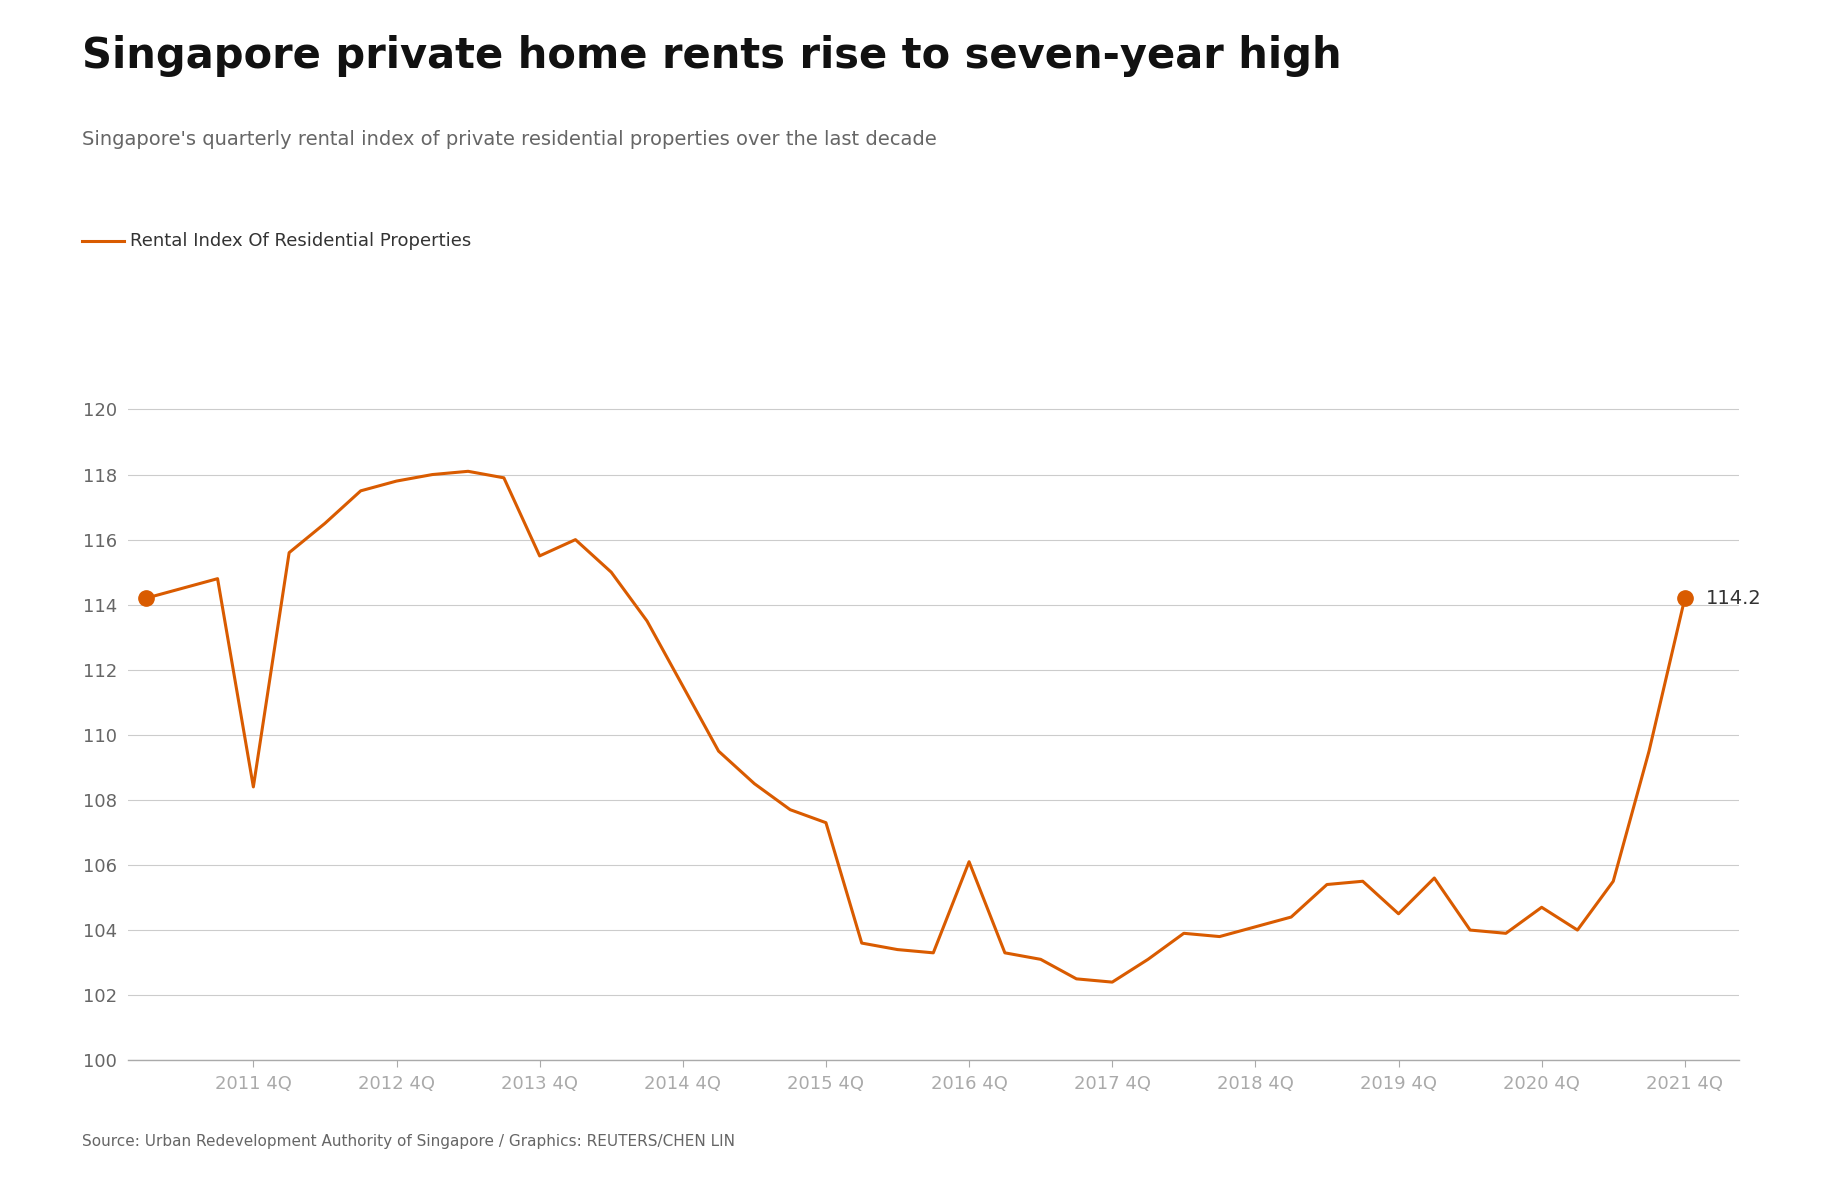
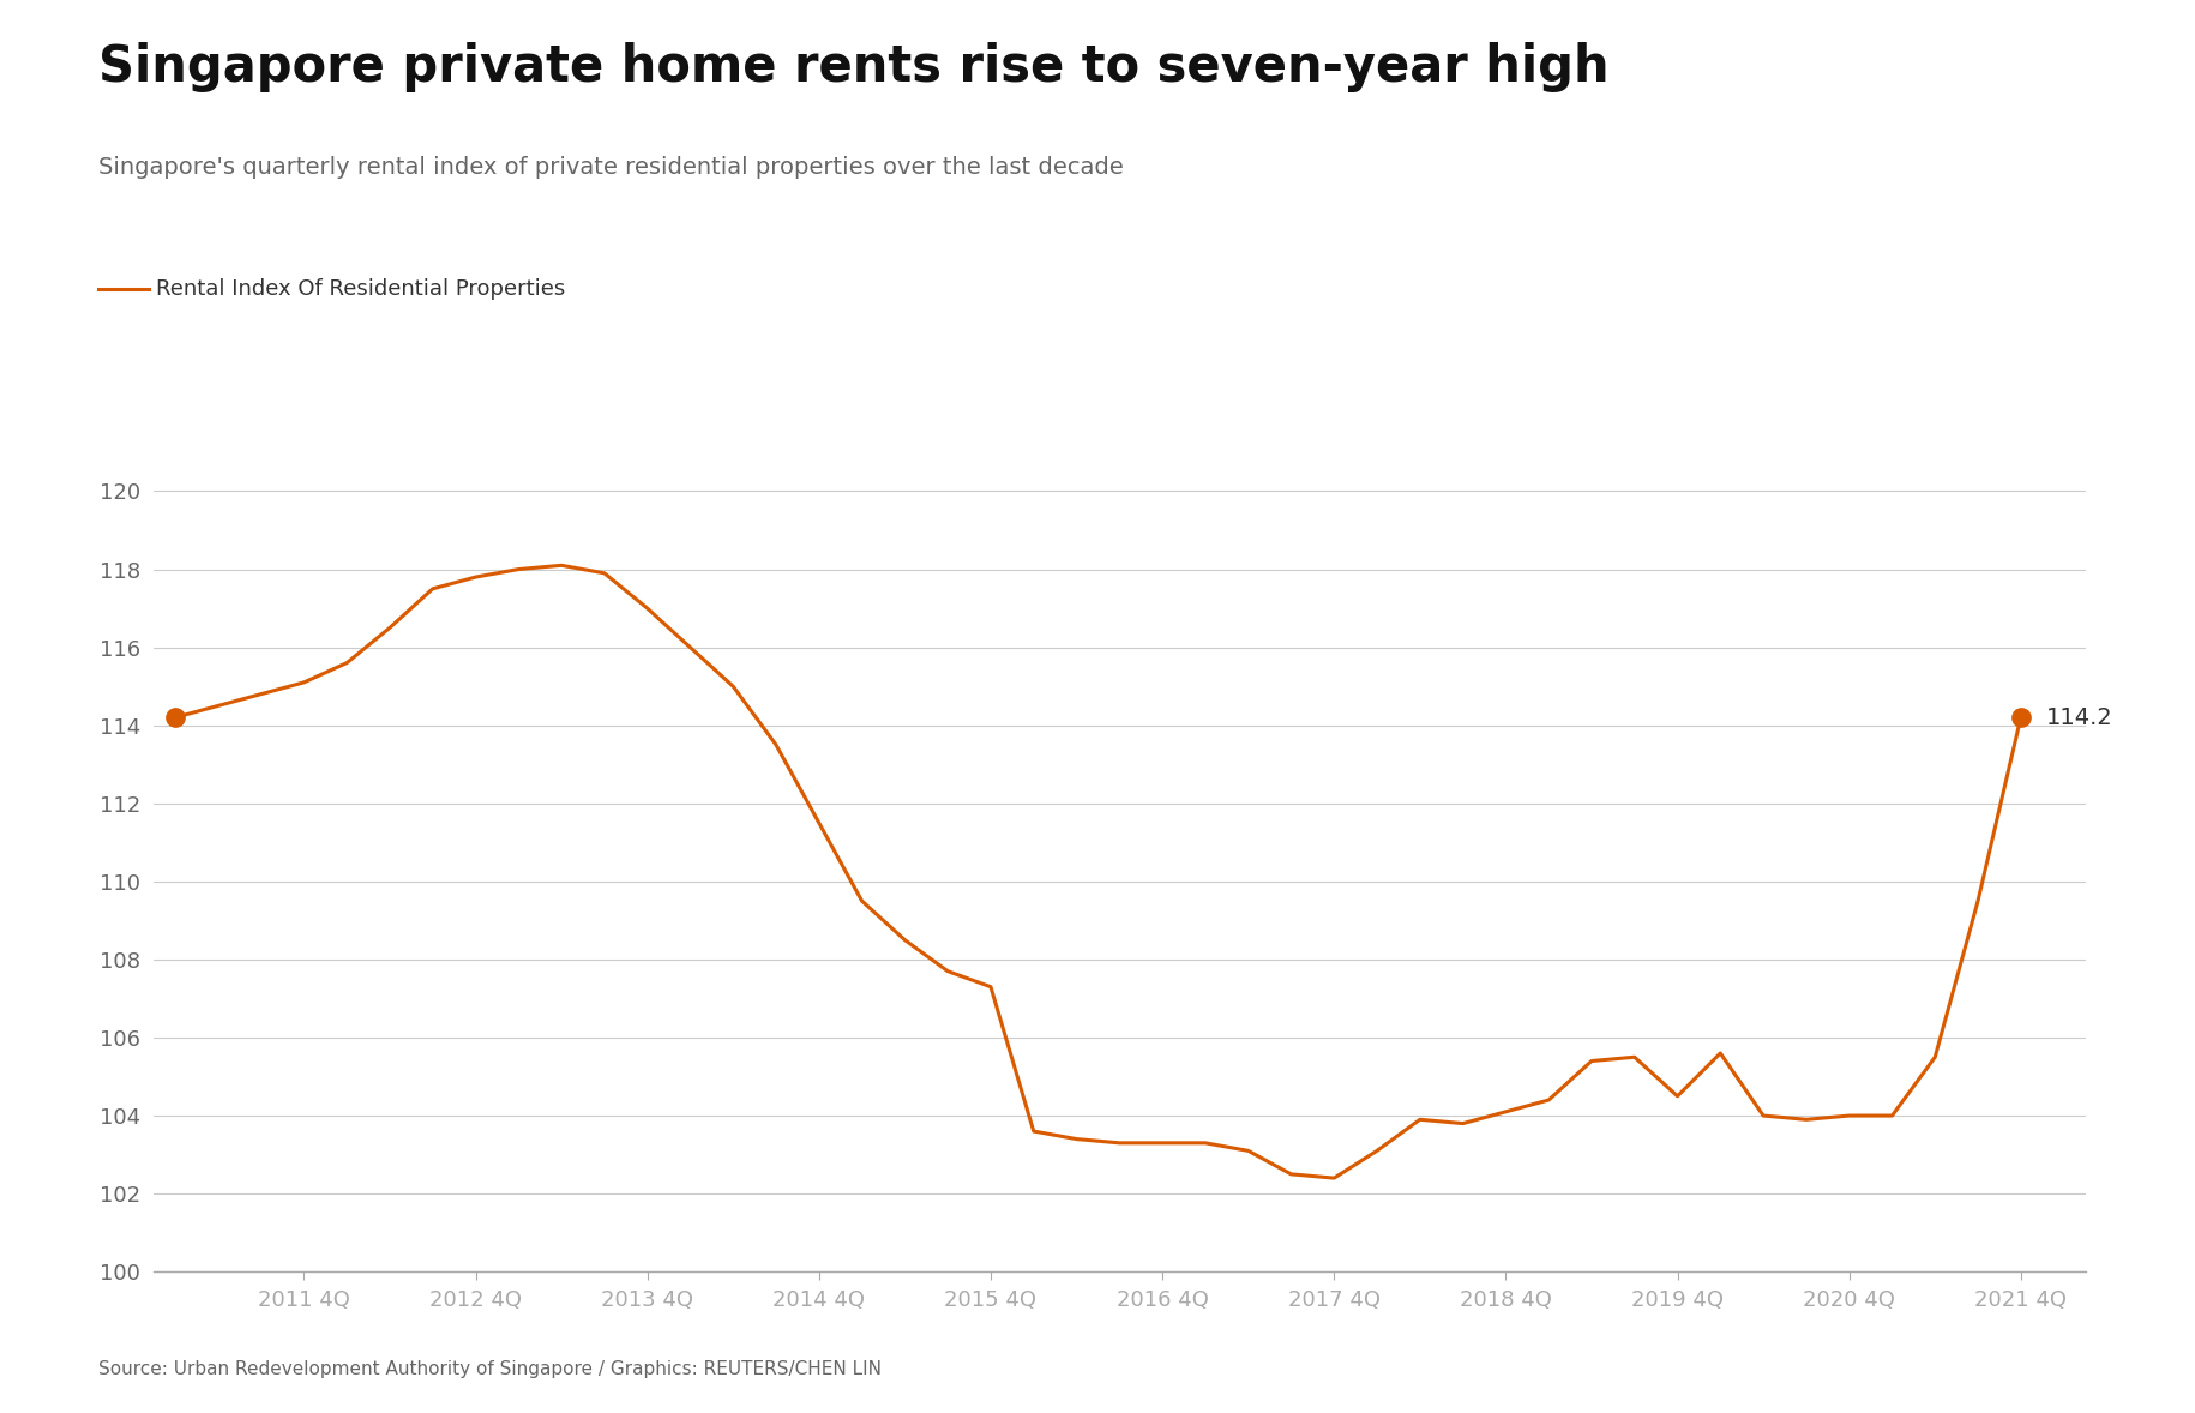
2011 4Q: 108.4 -> 115.1
2013 4Q: 115.5 -> 117.0
2016 4Q: 106.1 -> 103.3
2020 4Q: 104.7 -> 104.0
